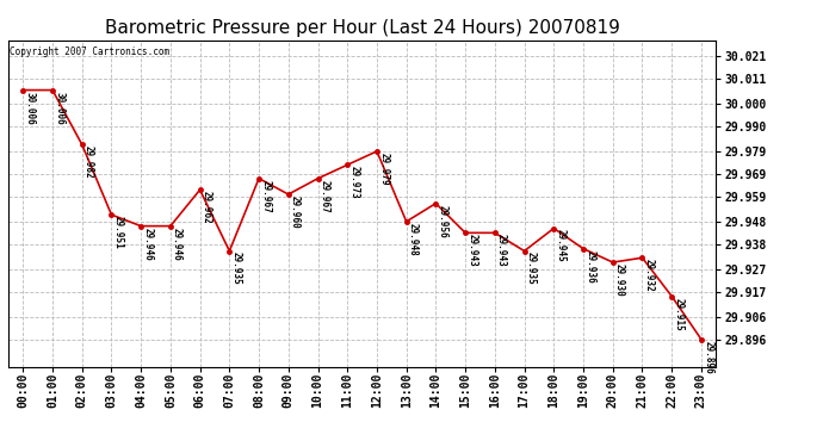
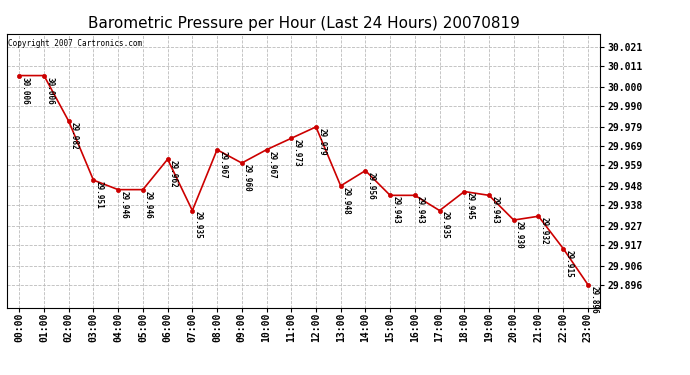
19:00: 29.936 -> 29.943
